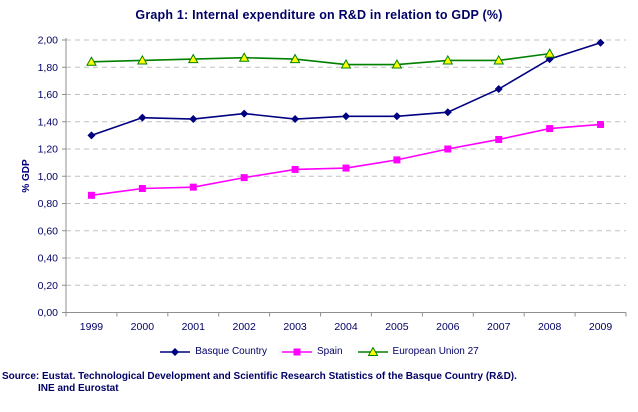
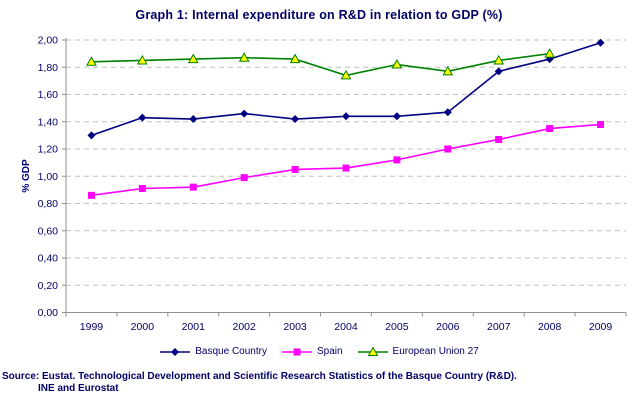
European Union 27/2004: 1,82 -> 1,74
European Union 27/2006: 1,85 -> 1,77
Basque Country/2007: 1,64 -> 1,77
